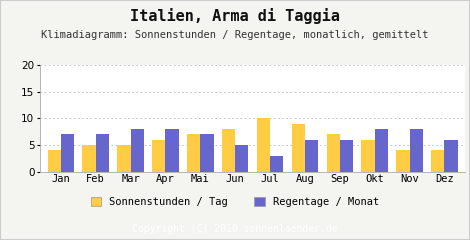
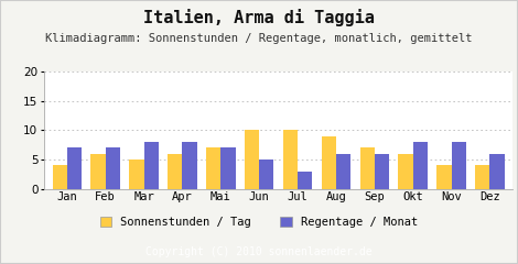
Sonnenstunden / Tag/Feb: 5 -> 6
Sonnenstunden / Tag/Jun: 8 -> 10
